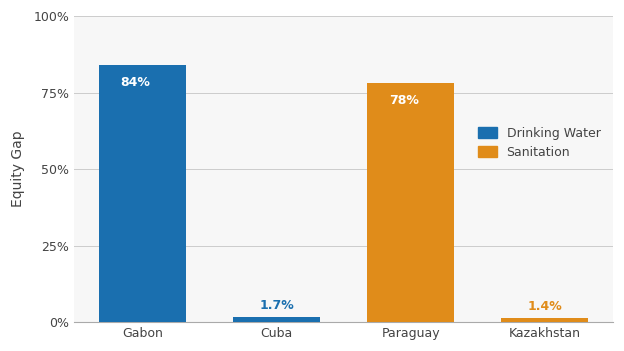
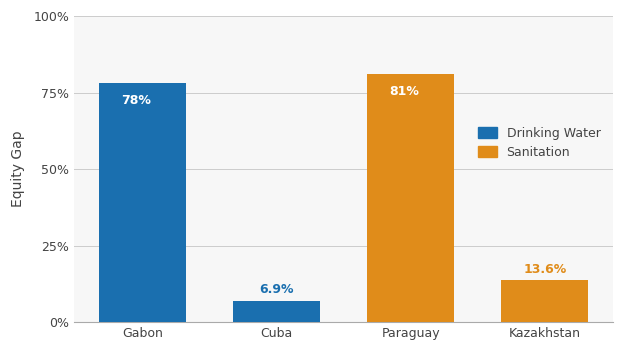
Gabon: 84% -> 78%
Cuba: 1.7% -> 6.9%
Paraguay: 78% -> 81%
Kazakhstan: 1.4% -> 13.6%
